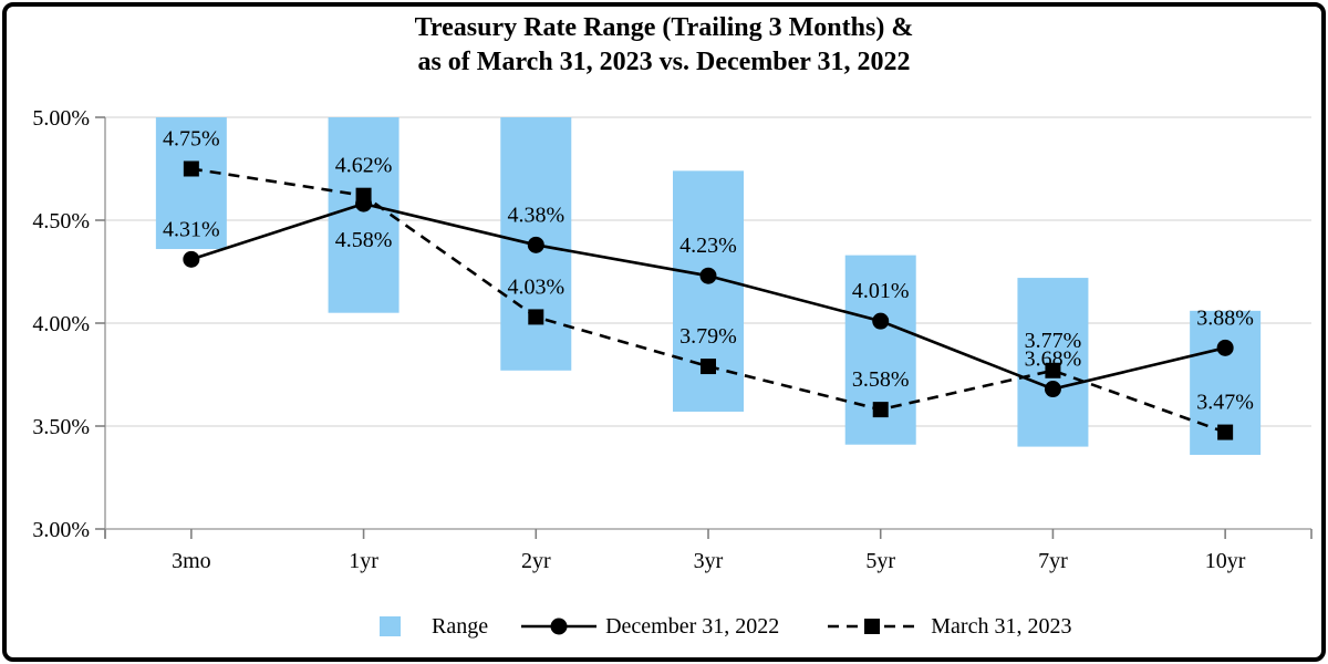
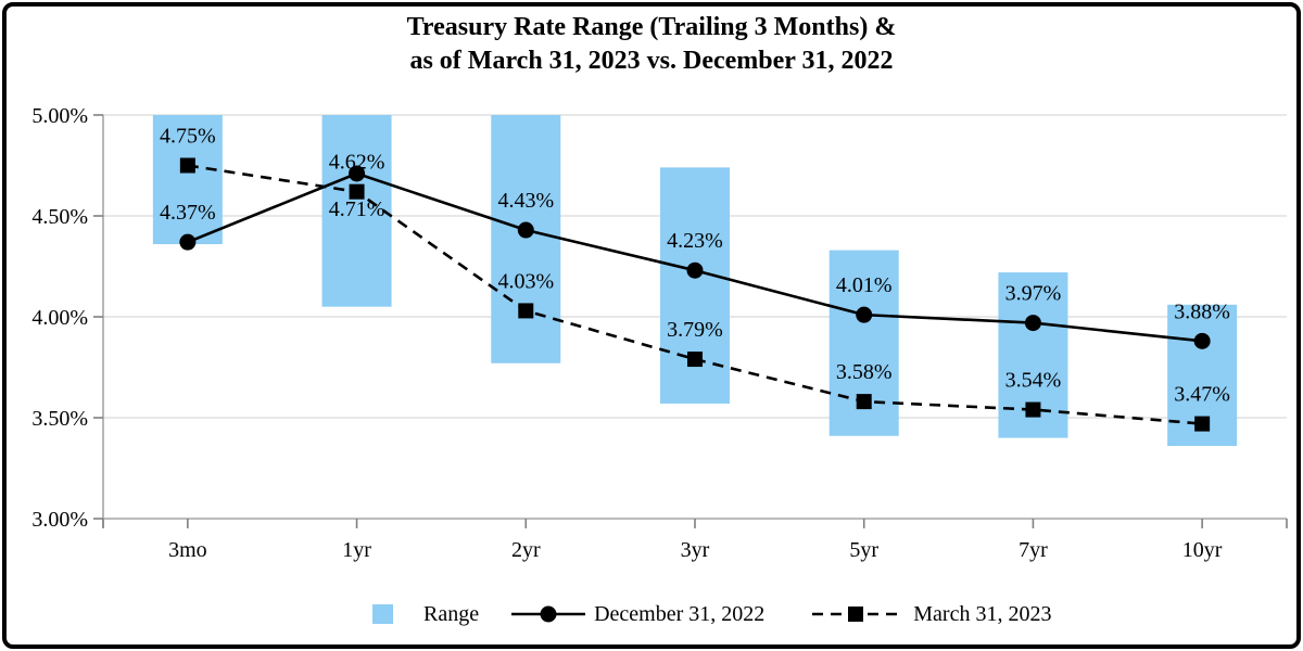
December 31, 2022/3mo: 4.31% -> 4.37%
December 31, 2022/1yr: 4.58% -> 4.71%
December 31, 2022/2yr: 4.38% -> 4.43%
December 31, 2022/7yr: 3.68% -> 3.97%
March 31, 2023/7yr: 3.77% -> 3.54%
